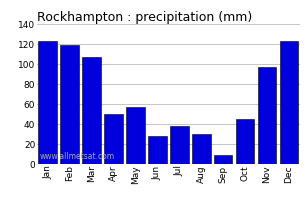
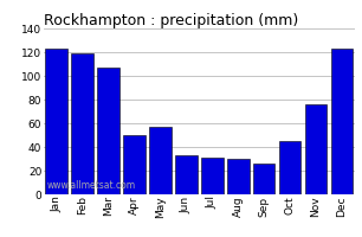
Jun: 28 -> 33
Jul: 38 -> 31
Sep: 9 -> 26
Nov: 97 -> 76
